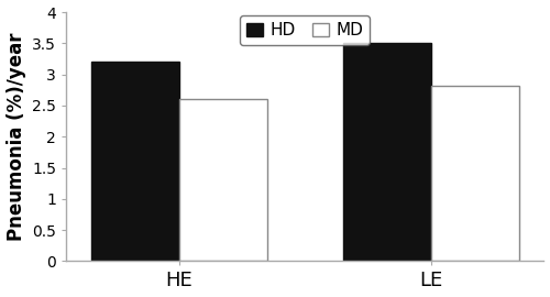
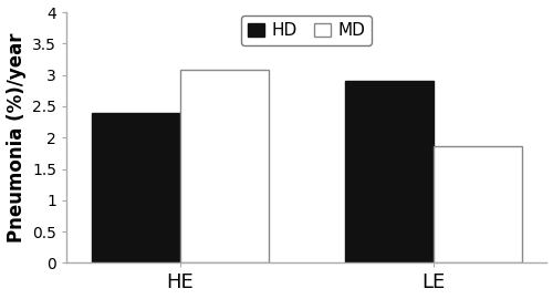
HD/HE: 3.2 -> 2.4
MD/HE: 2.60 -> 3.08
HD/LE: 3.5 -> 2.9
MD/LE: 2.82 -> 1.86
